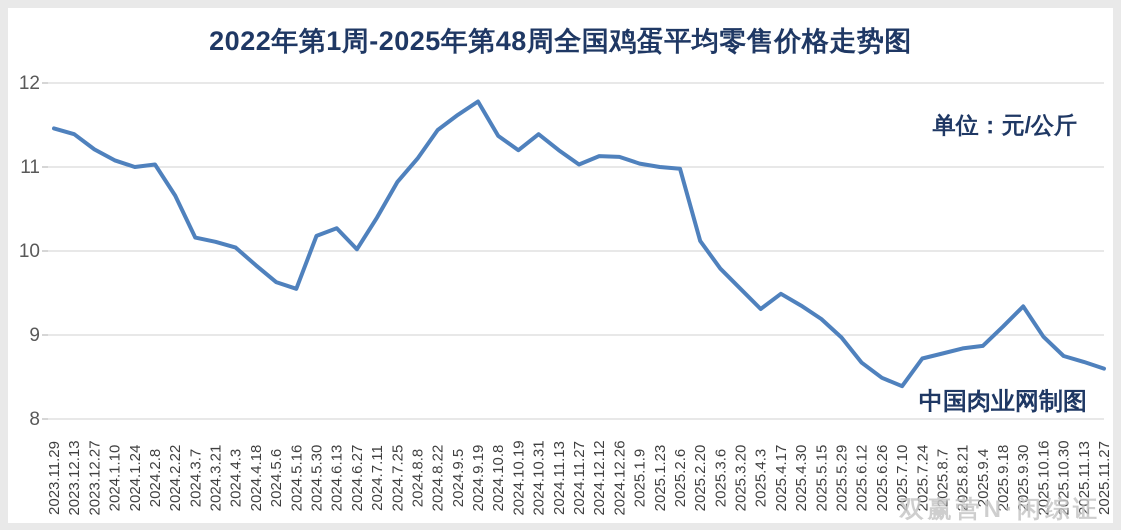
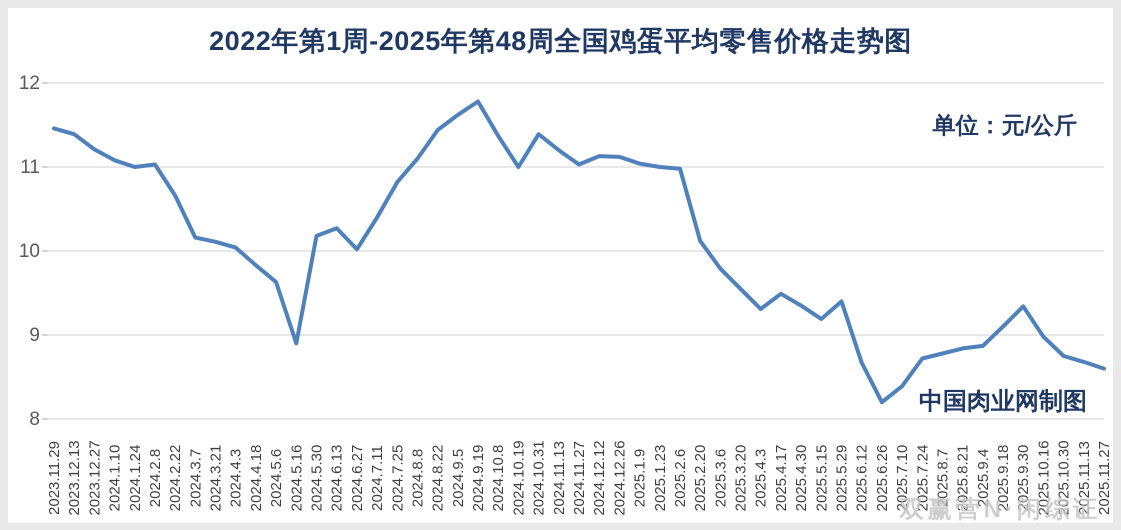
2024.5.16: 9.6 -> 8.9
2024.10.19: 11.2 -> 11.0
2025.5.29: 9.0 -> 9.4
2025.6.26: 8.5 -> 8.2
